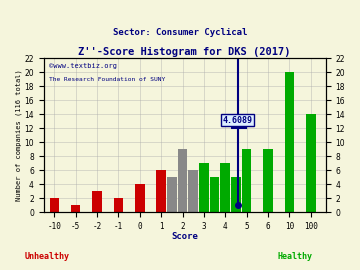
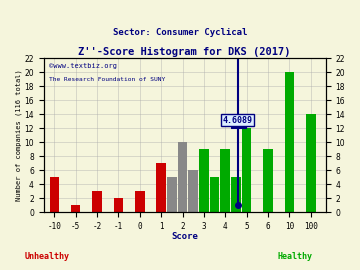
-10: 2 -> 5
0: 4 -> 3
1: 6 -> 7
2: 9 -> 10
3: 7 -> 9
4: 7 -> 9
5: 9 -> 12
